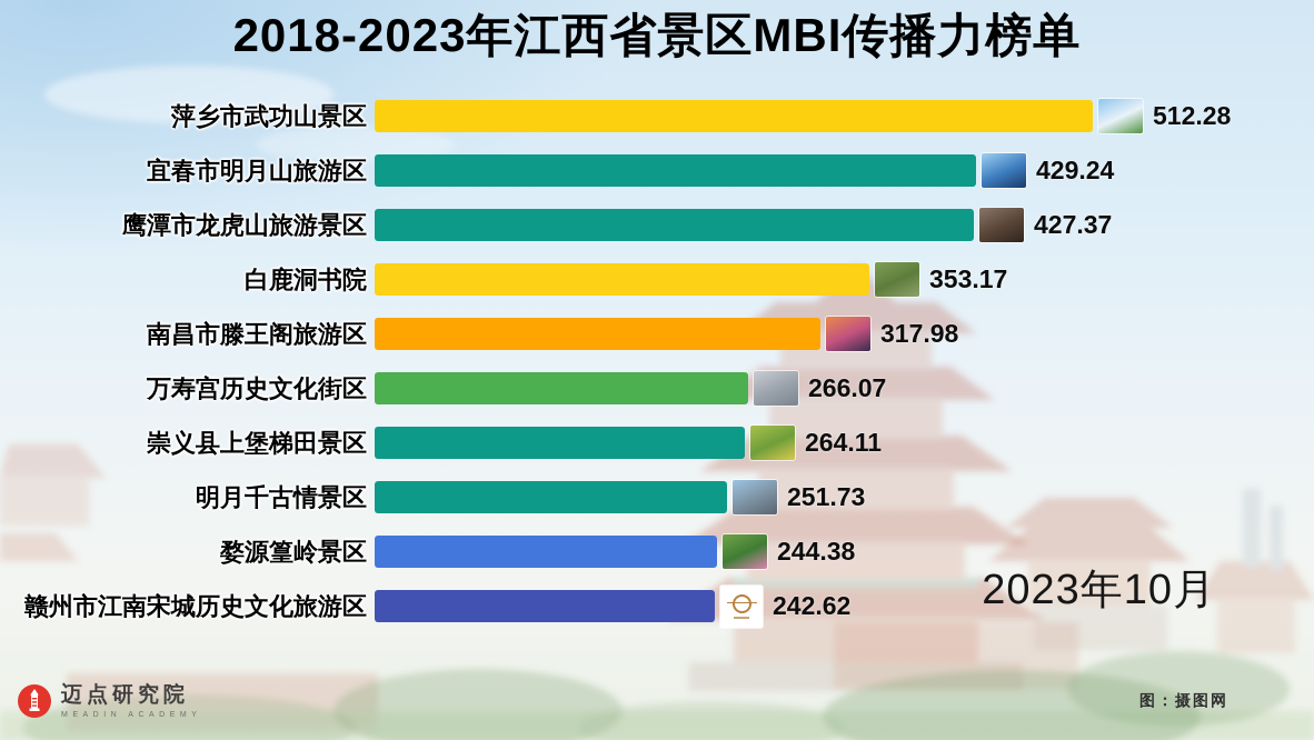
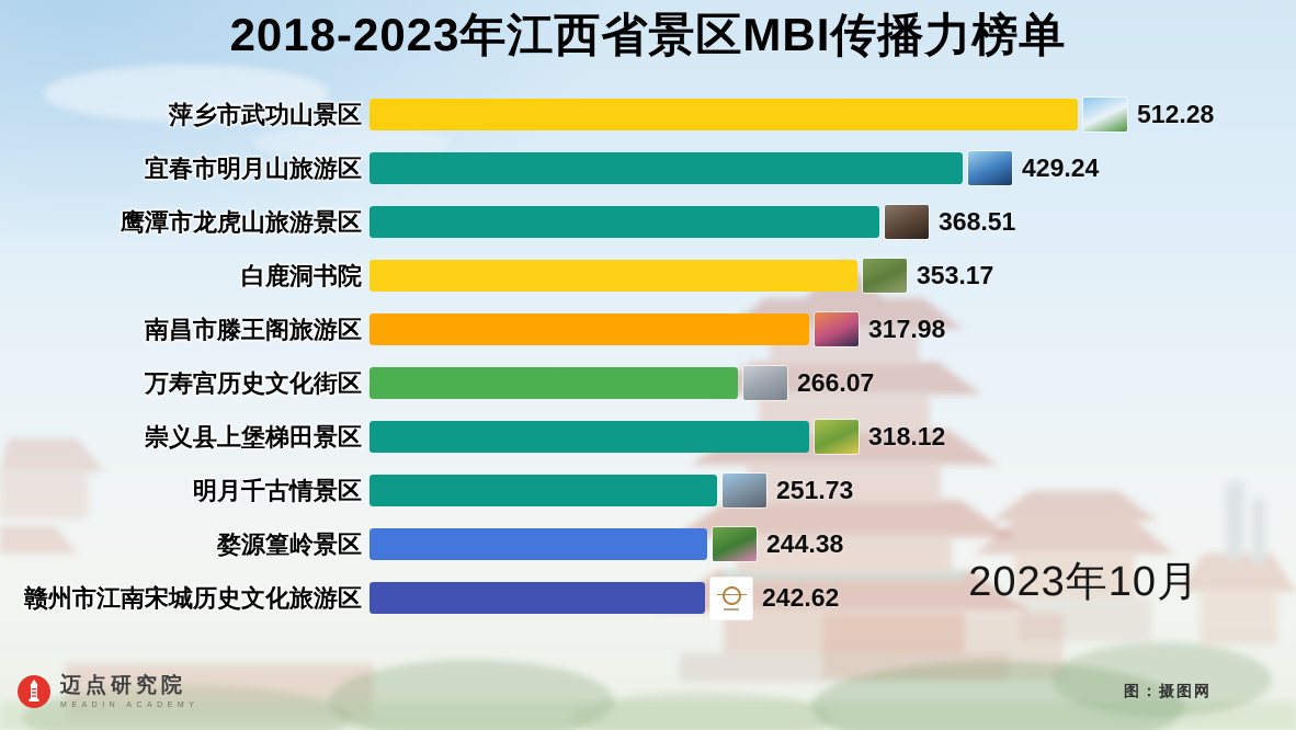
鹰潭市龙虎山旅游景区: 427.37 -> 368.51
崇义县上堡梯田景区: 264.11 -> 318.12
